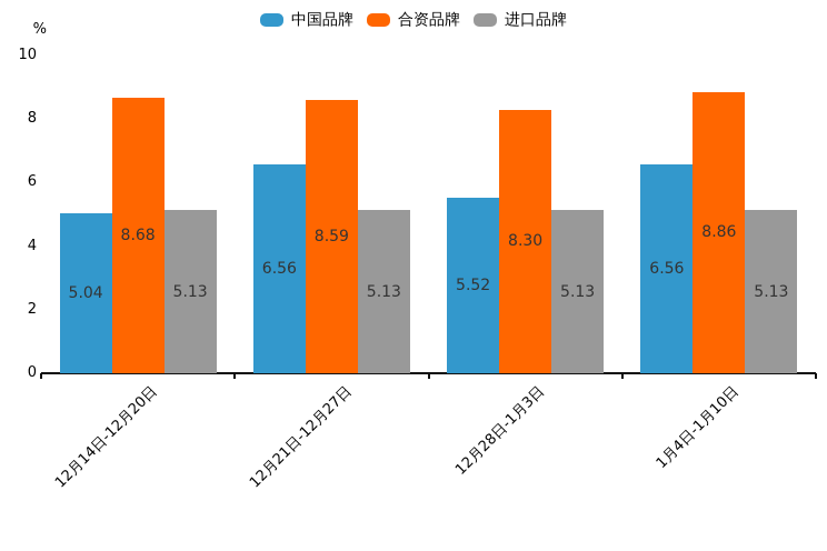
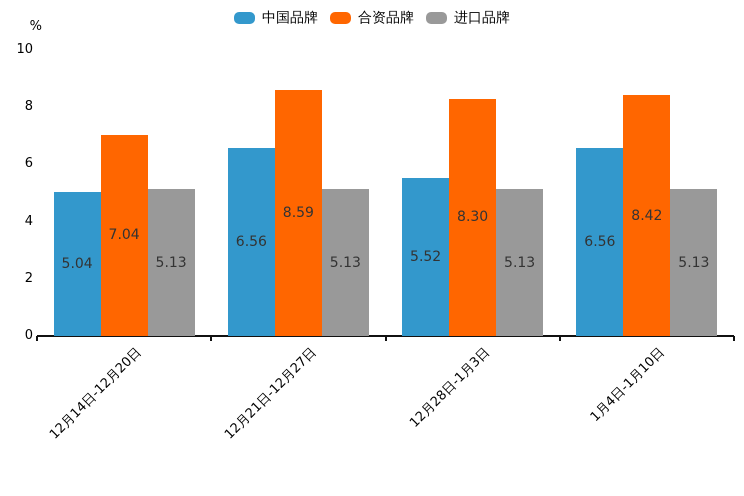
合资品牌/12月14日-12月20日: 8.68 -> 7.04
合资品牌/1月4日-1月10日: 8.86 -> 8.42
